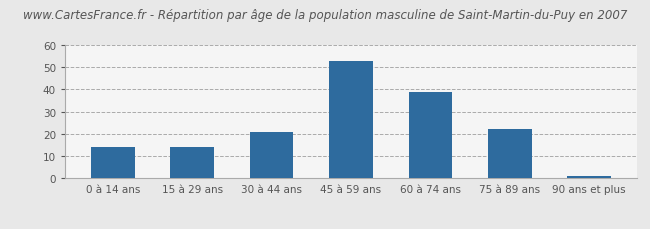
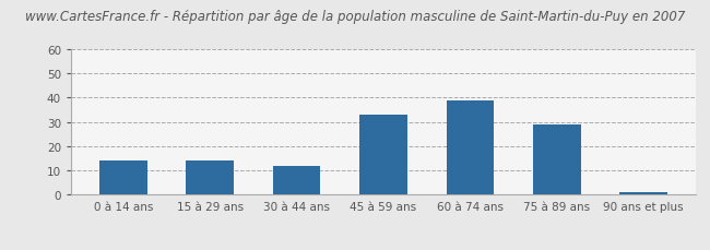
30 à 44 ans: 21 -> 12
45 à 59 ans: 53 -> 33
75 à 89 ans: 22 -> 29
